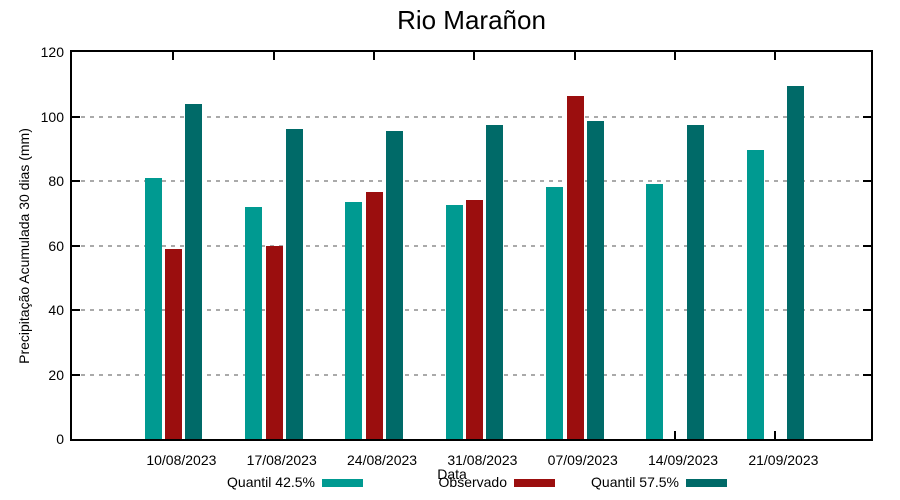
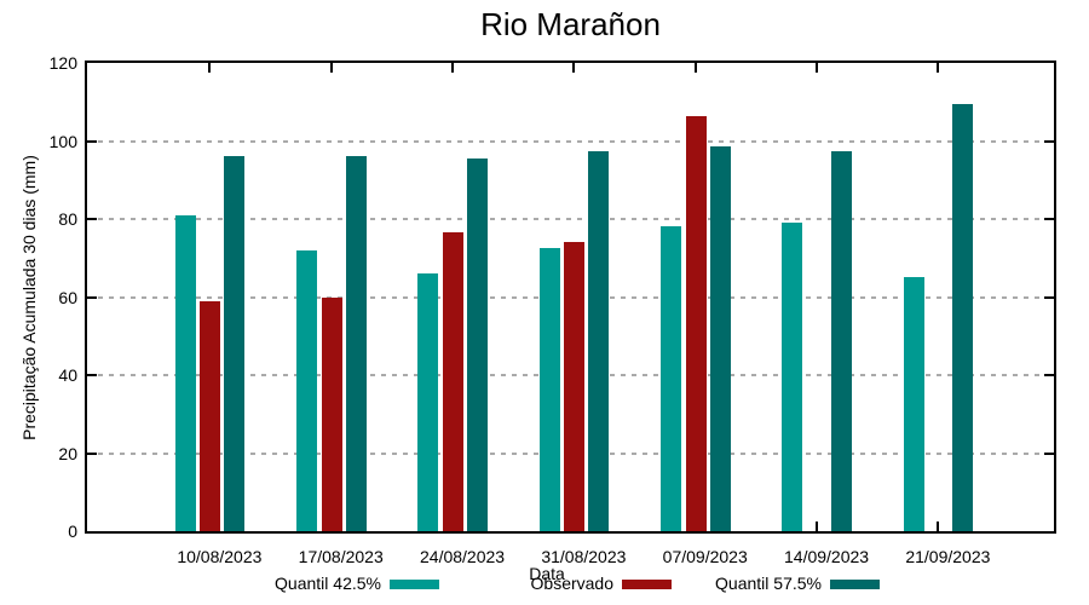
Quantil 57.5%/10/08/2023: 104 -> 96
Quantil 42.5%/24/08/2023: 74 -> 66
Quantil 42.5%/21/09/2023: 90 -> 65
